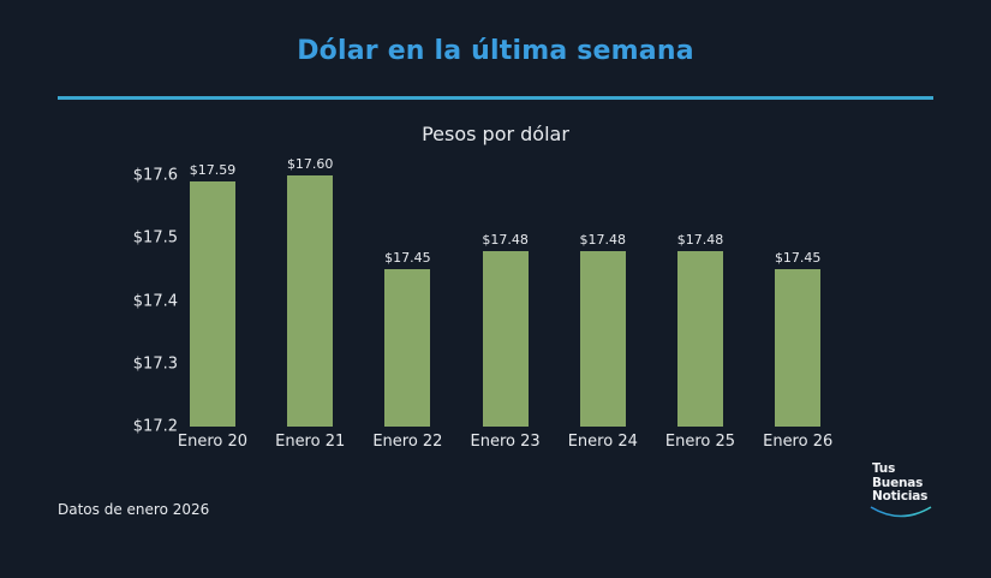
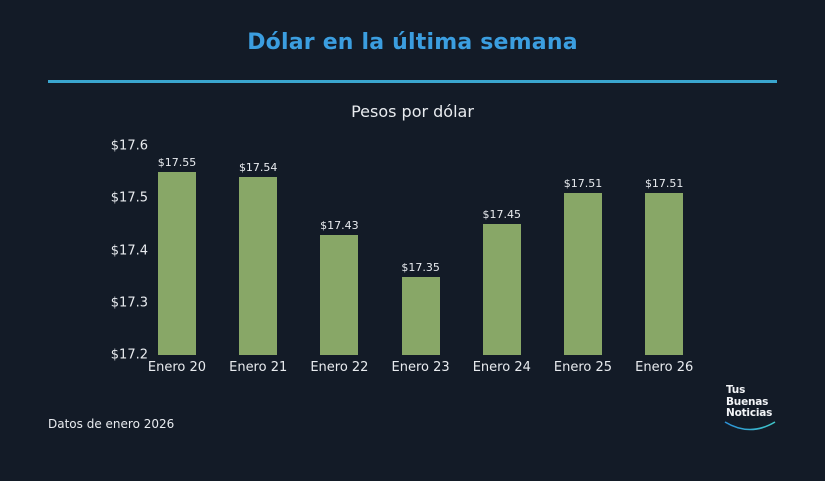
Enero 20: $17.59 -> $17.55
Enero 21: $17.60 -> $17.54
Enero 22: $17.45 -> $17.43
Enero 23: $17.48 -> $17.35
Enero 24: $17.48 -> $17.45
Enero 25: $17.48 -> $17.51
Enero 26: $17.45 -> $17.51
